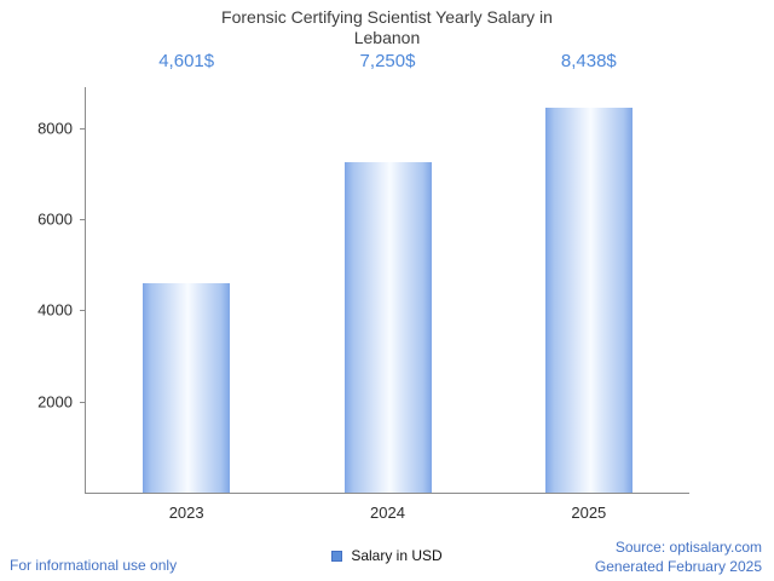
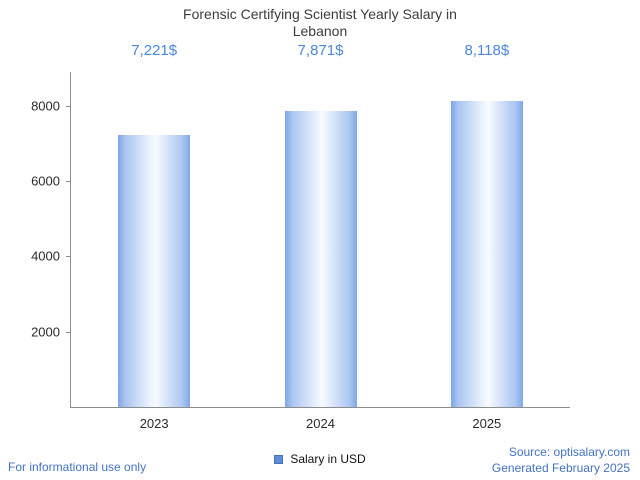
2023: 4,601 -> 7,221
2024: 7,250 -> 7,871
2025: 8,438 -> 8,118
